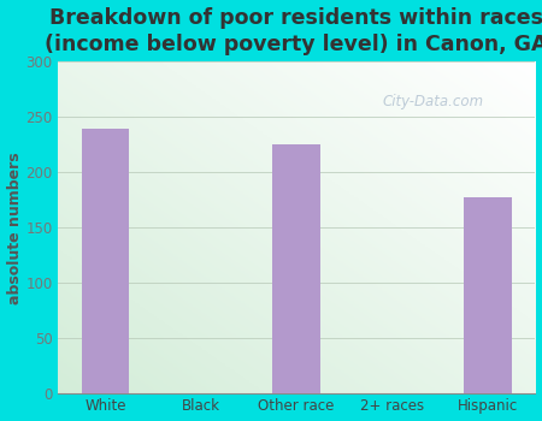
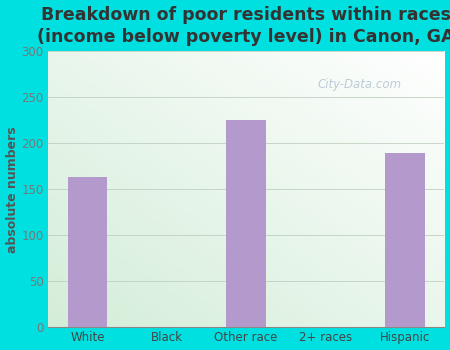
White: 240 -> 164
Hispanic: 178 -> 190
